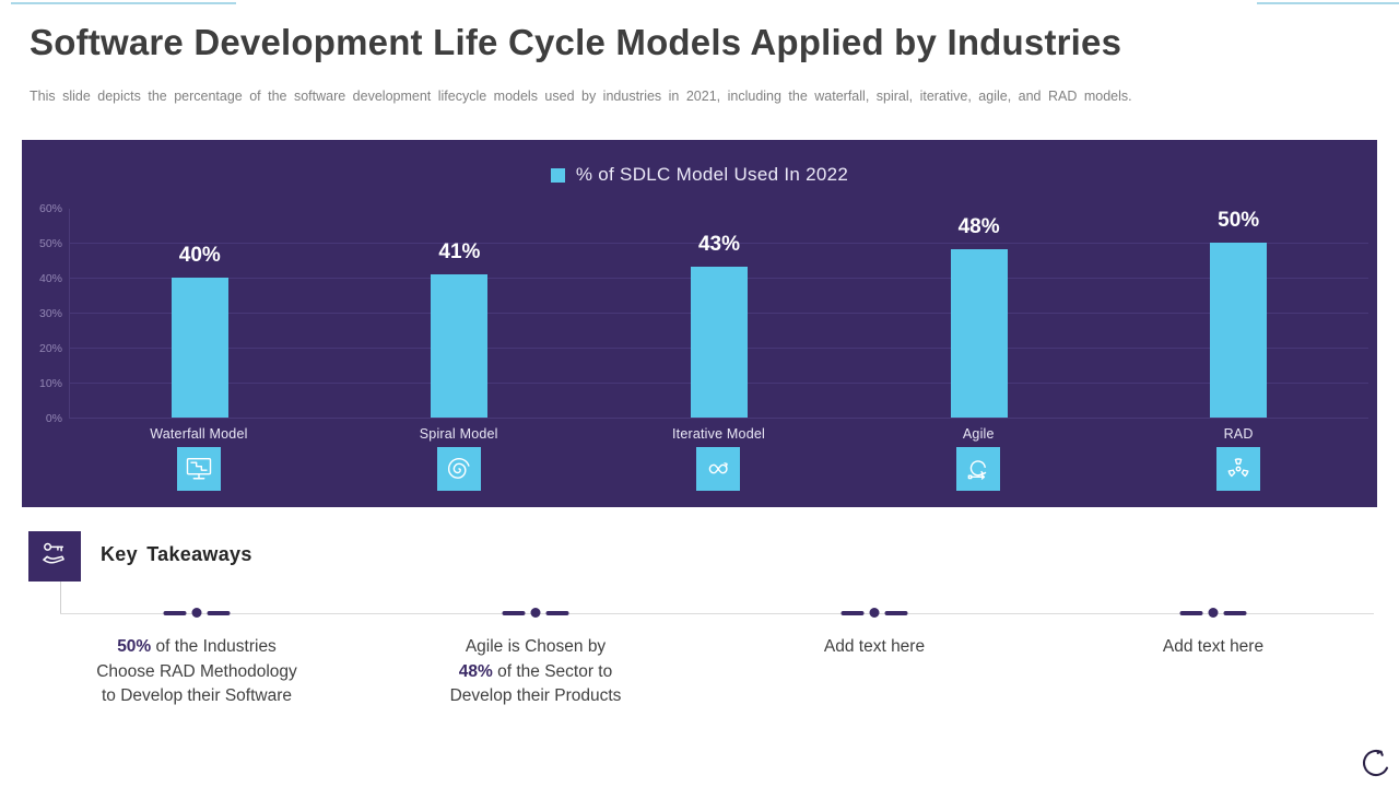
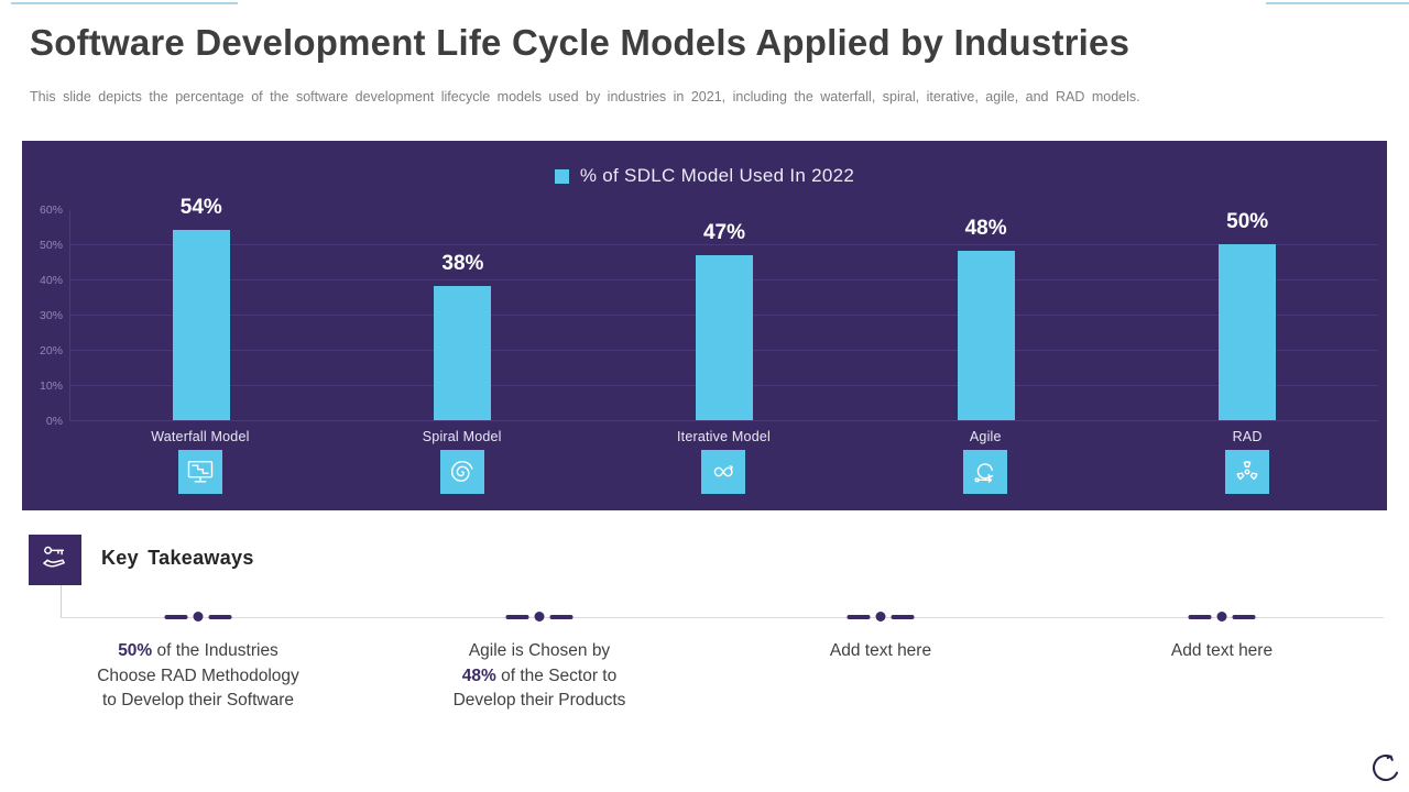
Waterfall Model: 40% -> 54%
Spiral Model: 41% -> 38%
Iterative Model: 43% -> 47%
